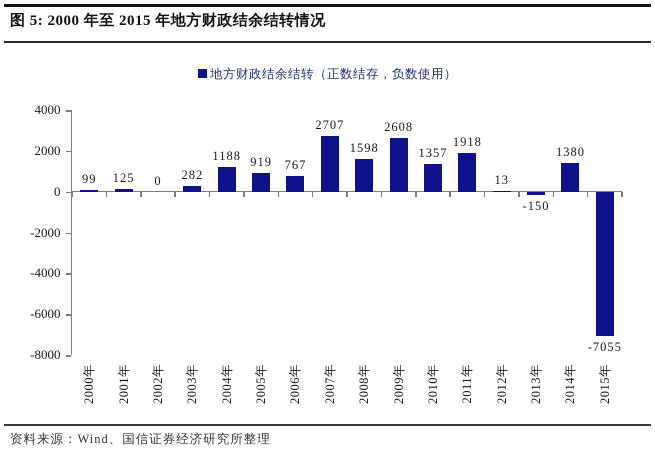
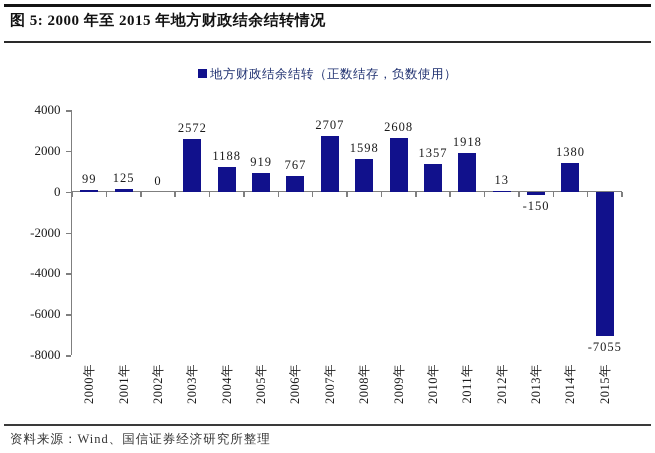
2003年: 282 -> 2572
